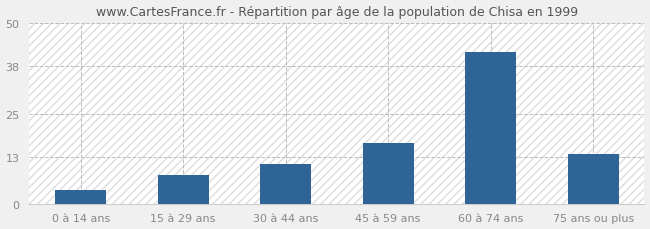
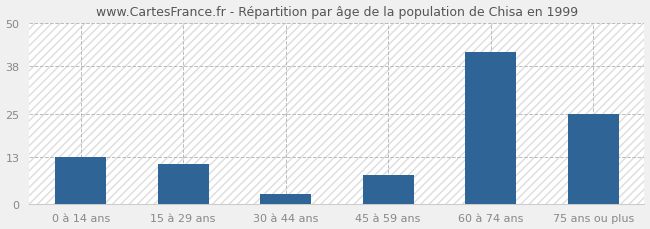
0 à 14 ans: 4 -> 13
15 à 29 ans: 8 -> 11
30 à 44 ans: 11 -> 3
45 à 59 ans: 17 -> 8
75 ans ou plus: 14 -> 25
